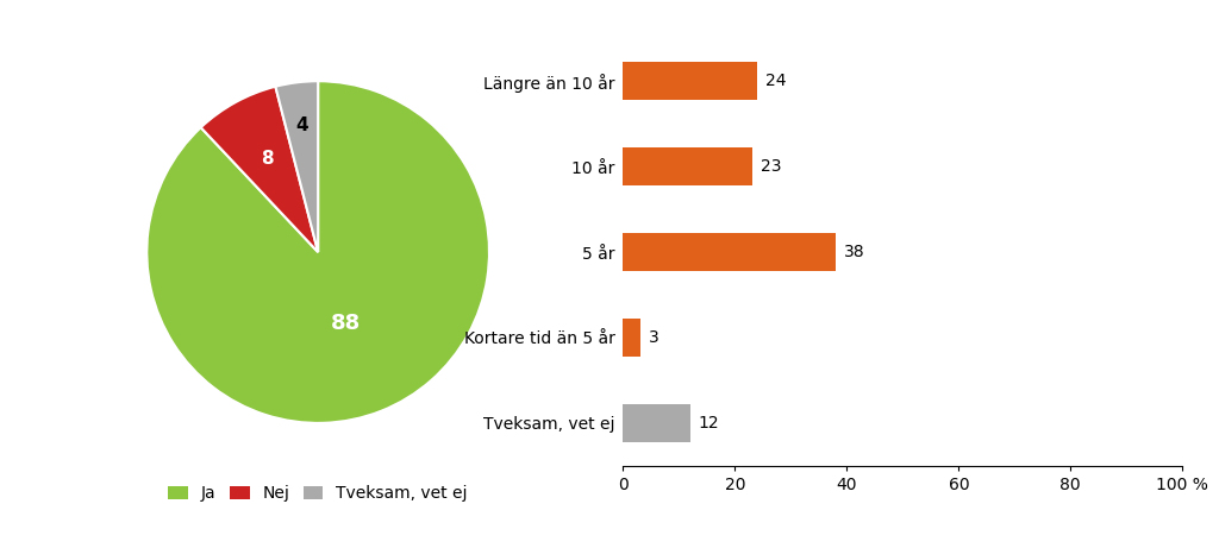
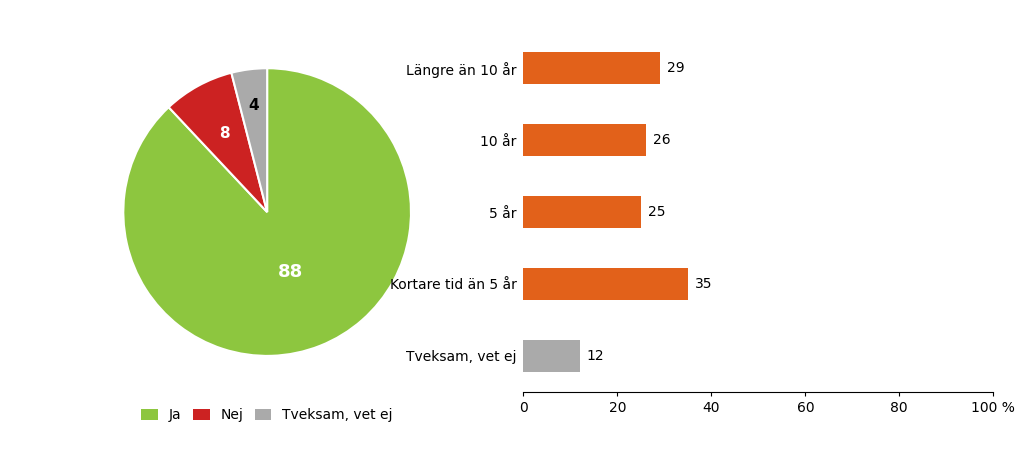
Längre än 10 år: 24 -> 29
10 år: 23 -> 26
5 år: 38 -> 25
Kortare tid än 5 år: 3 -> 35
